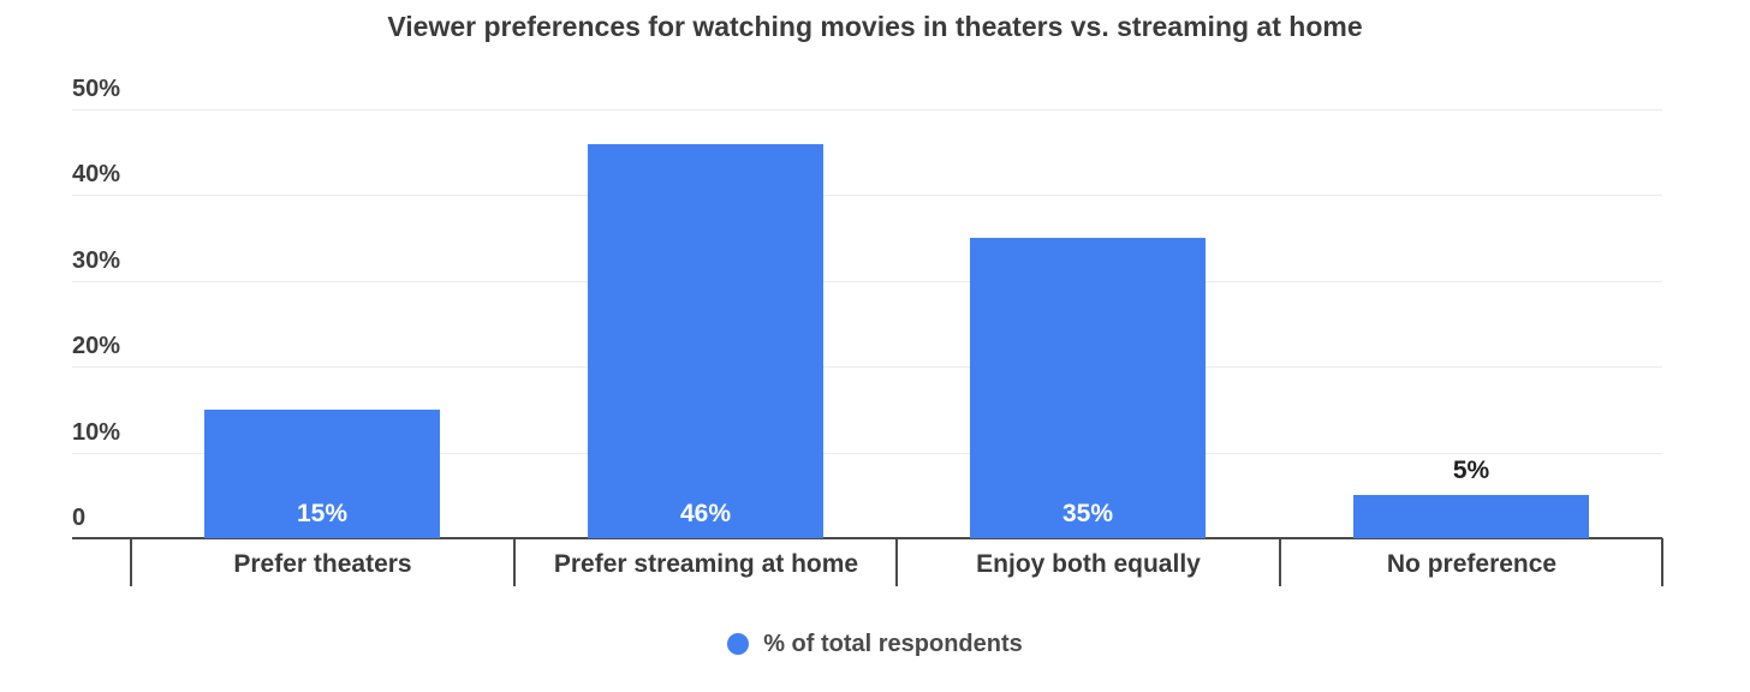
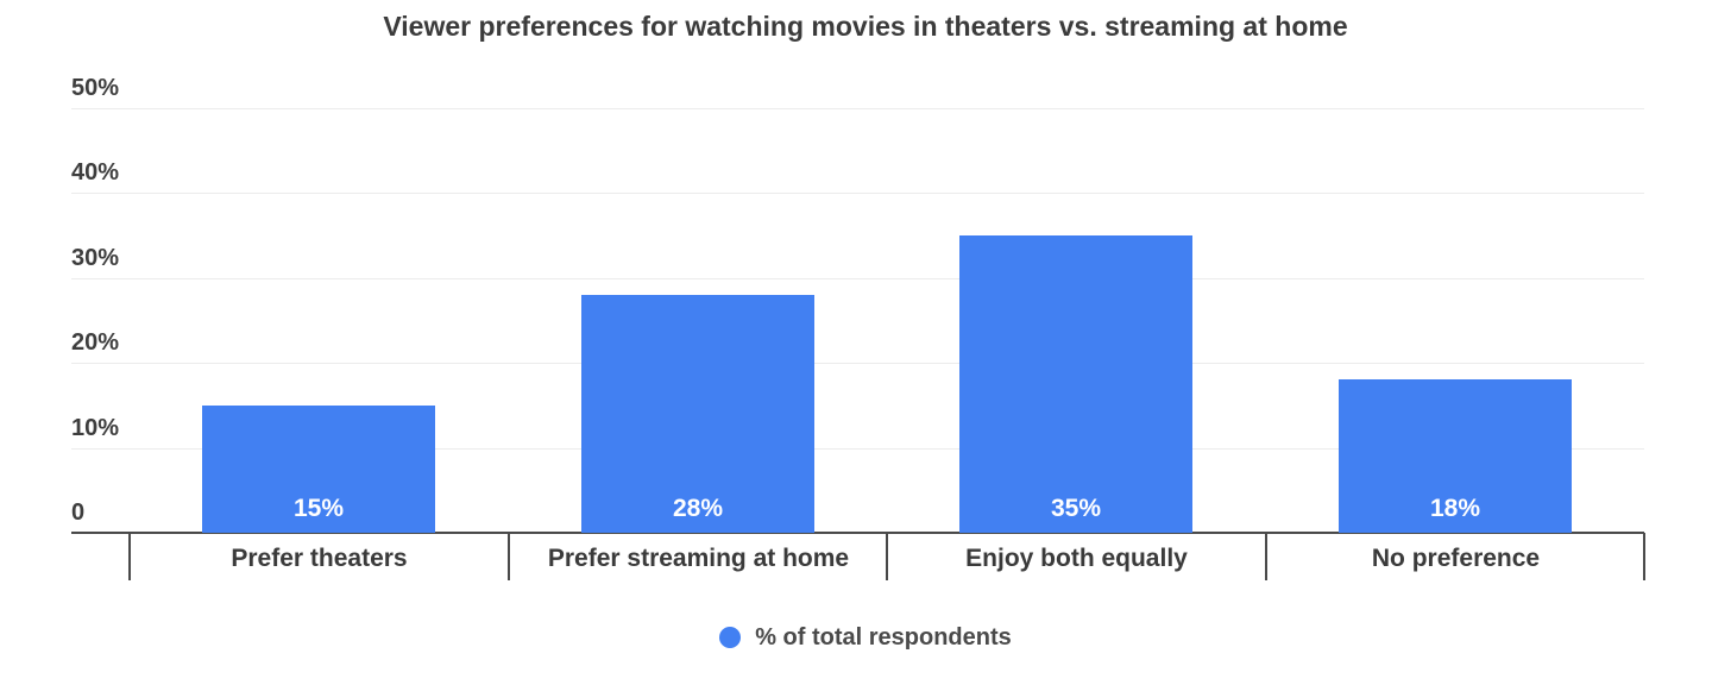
Prefer streaming at home: 46% -> 28%
No preference: 5% -> 18%
